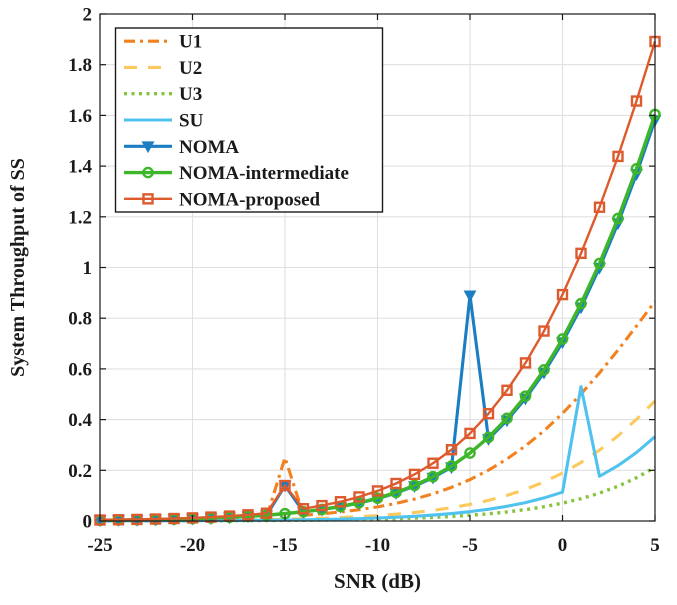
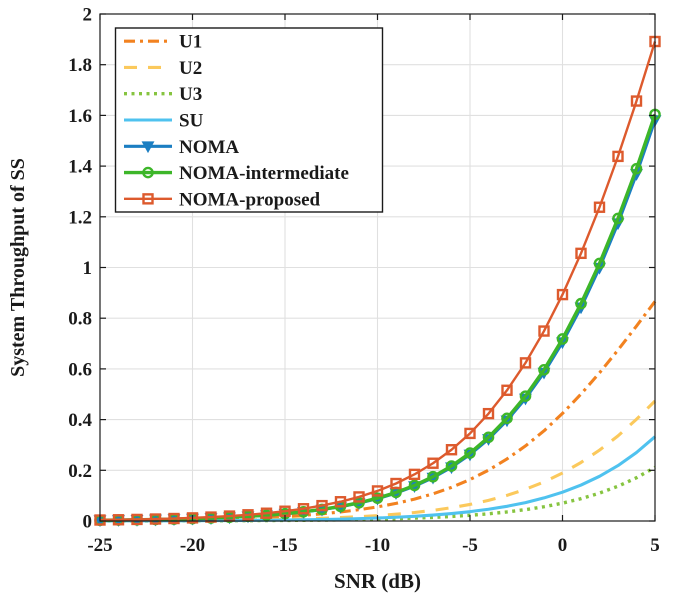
U1/-15: 0.25 -> 0.02
NOMA/-15: 0.14 -> 0.03
NOMA-proposed/-15: 0.14 -> 0.04
NOMA/-5: 0.89 -> 0.26
SU/1: 0.53 -> 0.14
